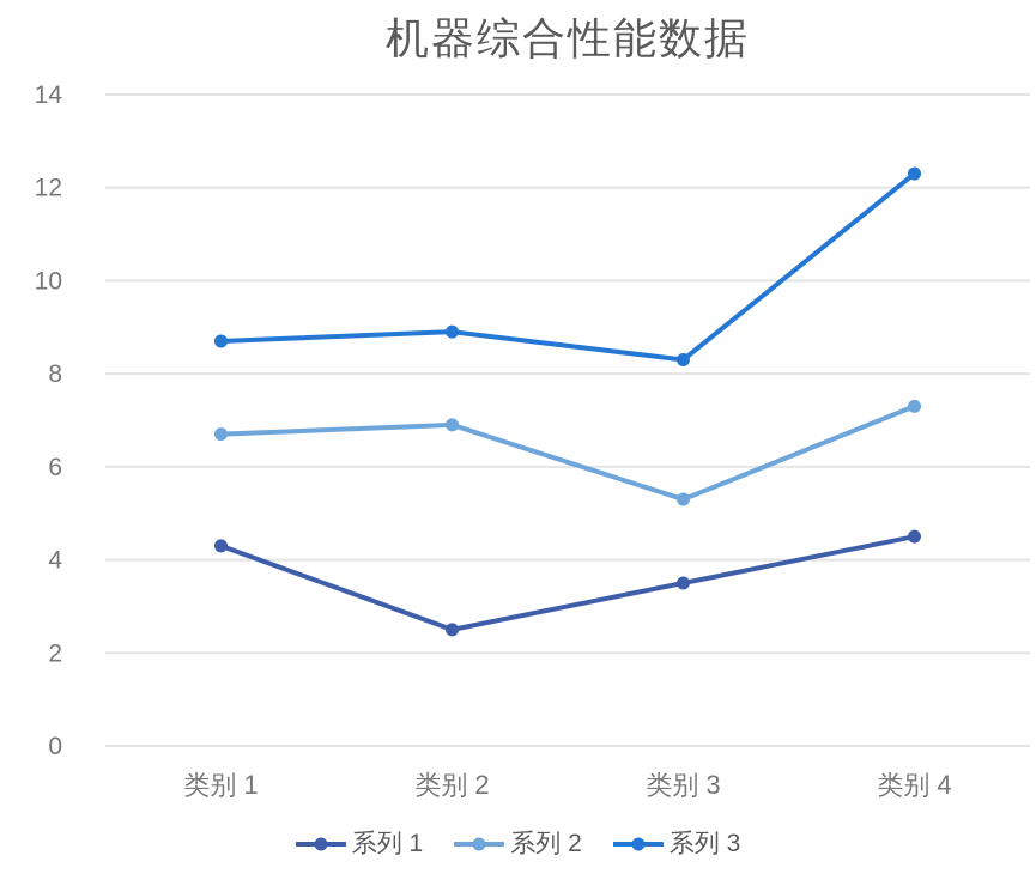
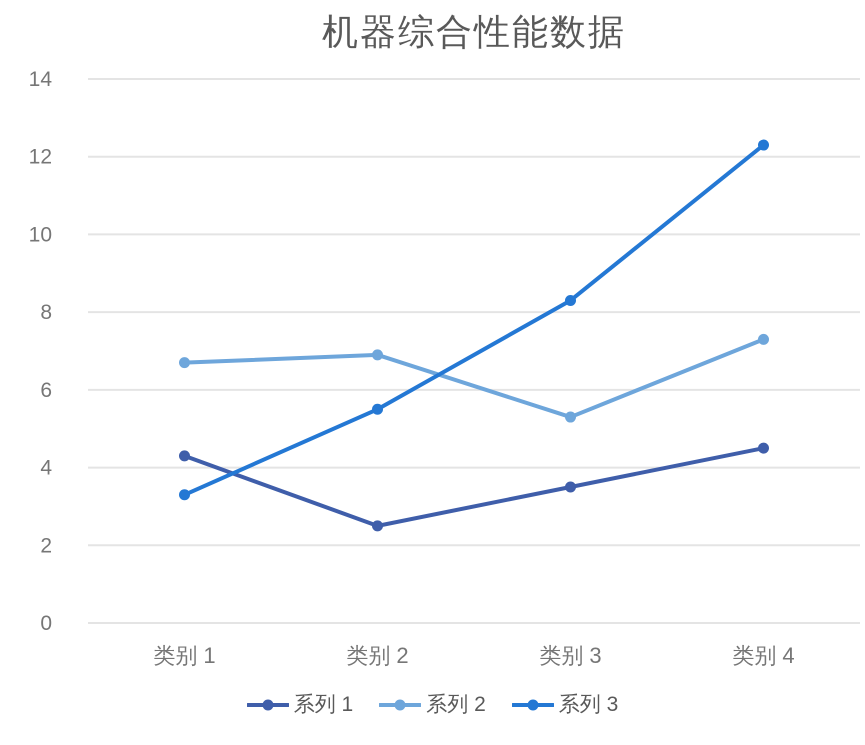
系列 3/类别 1: 8.7 -> 3.3
系列 3/类别 2: 8.9 -> 5.5
